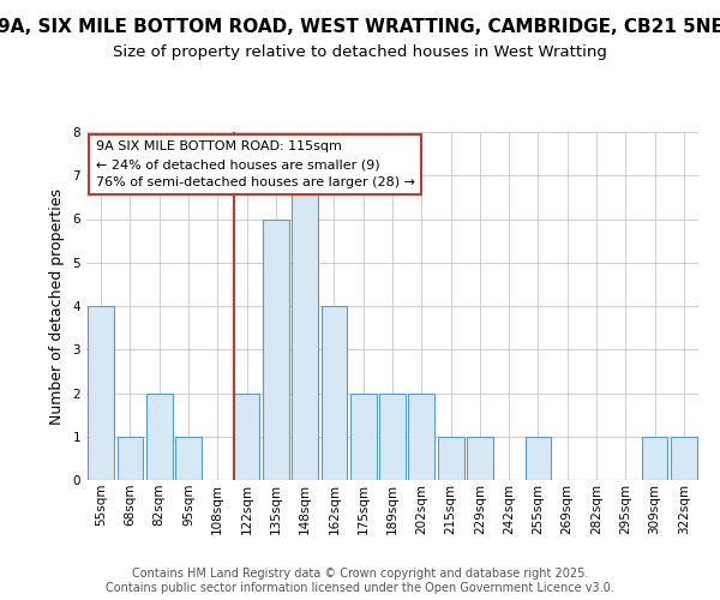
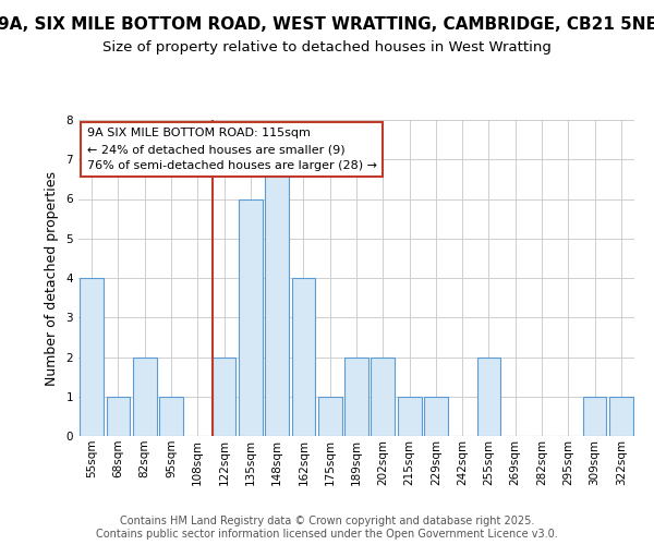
175sqm: 2 -> 1
255sqm: 1 -> 2
